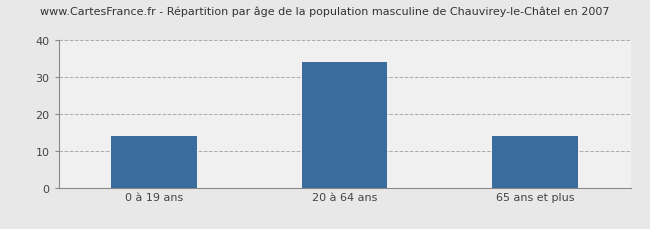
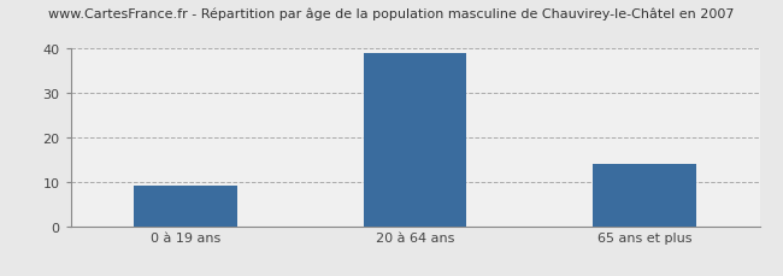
0 à 19 ans: 14 -> 9
20 à 64 ans: 34 -> 39
